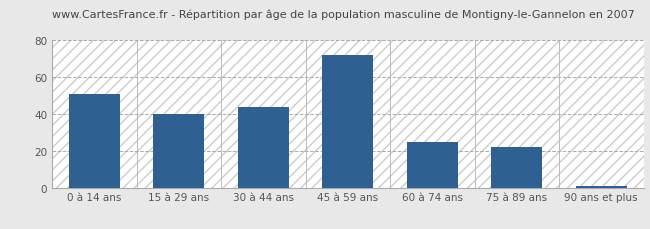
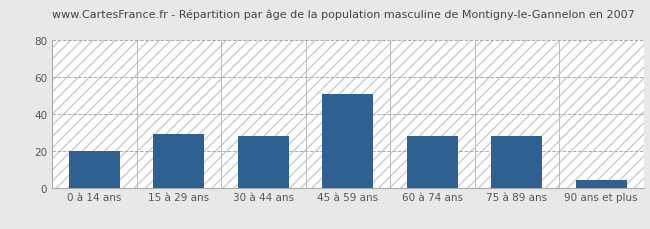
0 à 14 ans: 51 -> 20
15 à 29 ans: 40 -> 29
30 à 44 ans: 44 -> 28
45 à 59 ans: 72 -> 51
60 à 74 ans: 25 -> 28
75 à 89 ans: 22 -> 28
90 ans et plus: 1 -> 4
